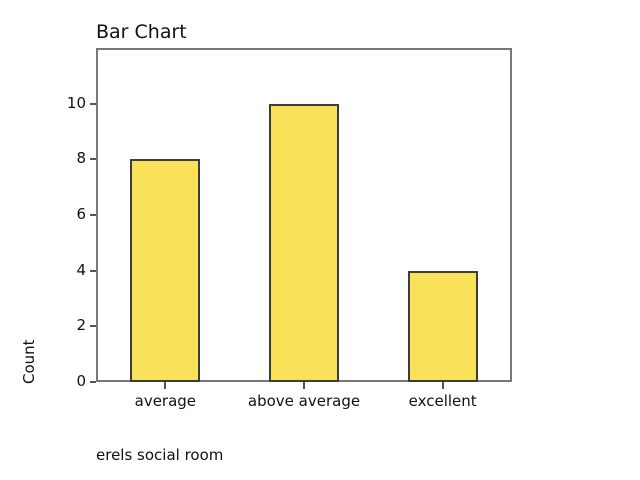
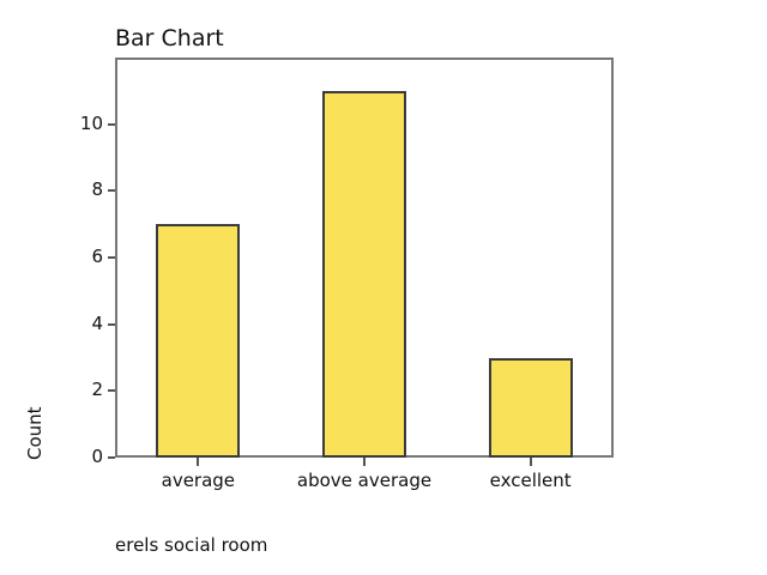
average: 8 -> 7
above average: 10 -> 11
excellent: 4 -> 3
